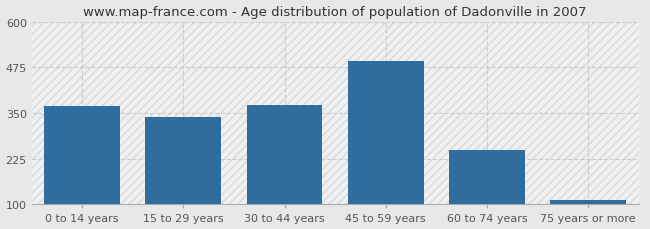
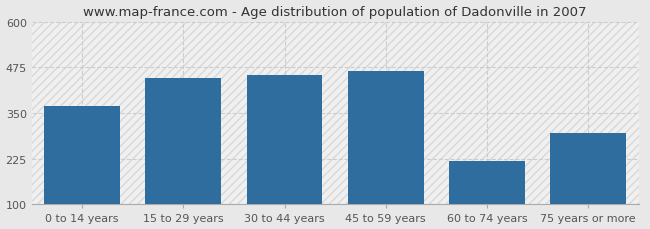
15 to 29 years: 338 -> 445
30 to 44 years: 373 -> 455
45 to 59 years: 492 -> 465
60 to 74 years: 248 -> 220
75 years or more: 113 -> 295
